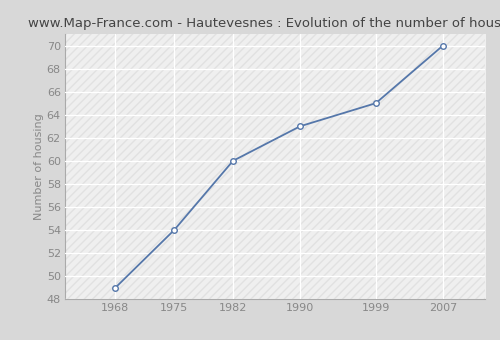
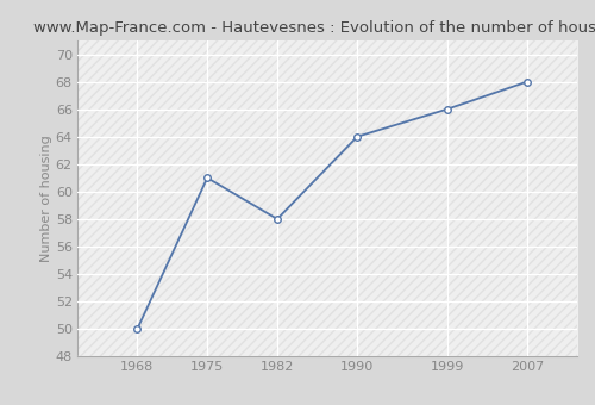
1968: 49 -> 50
1975: 54 -> 61
1982: 60 -> 58
1990: 63 -> 64
1999: 65 -> 66
2007: 70 -> 68
